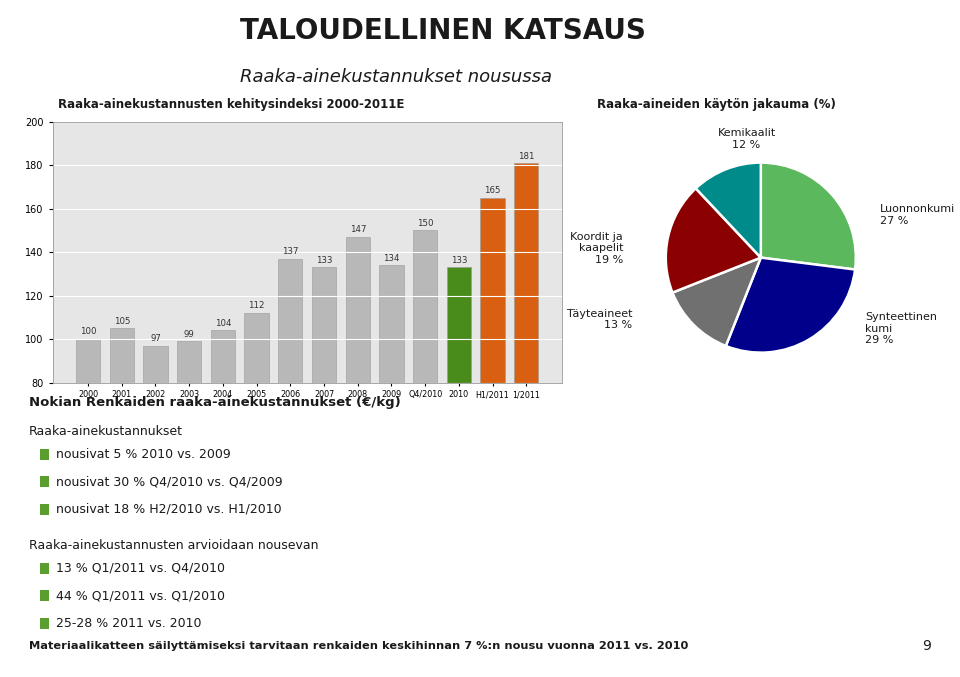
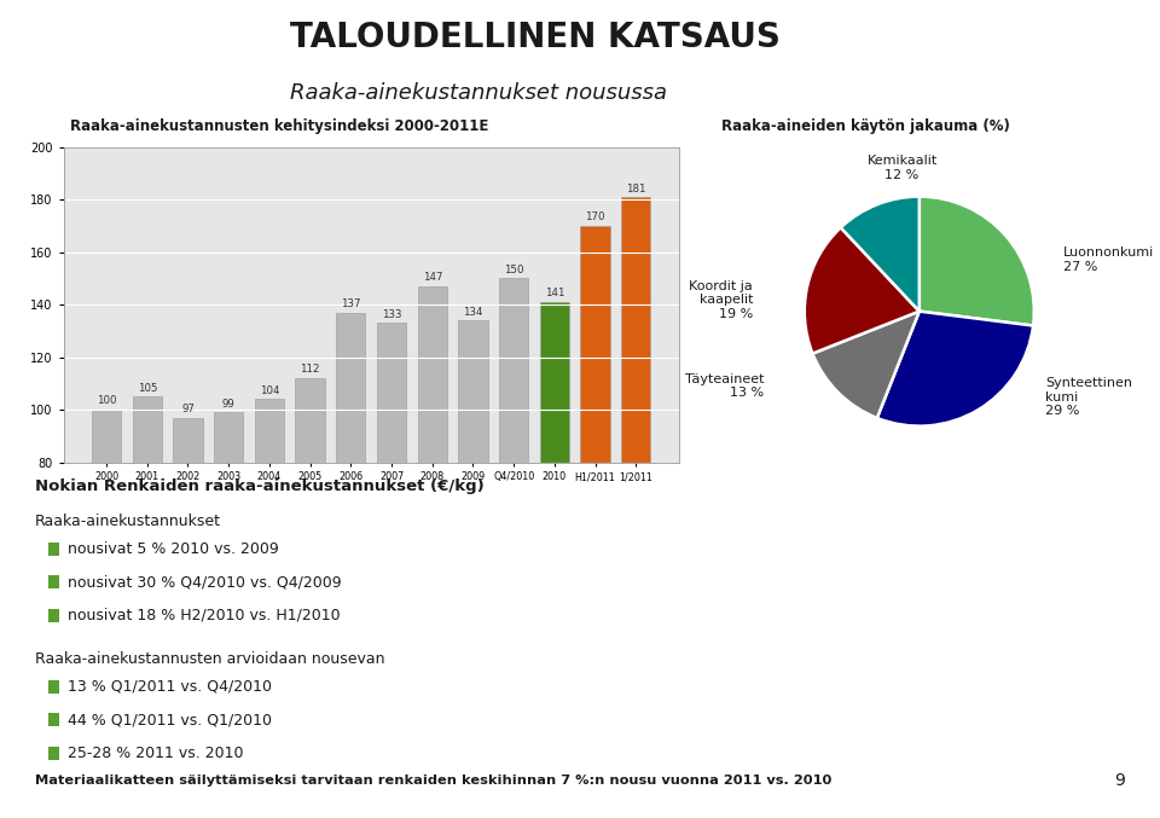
2010: 133 -> 141
H1/2011: 165 -> 170
